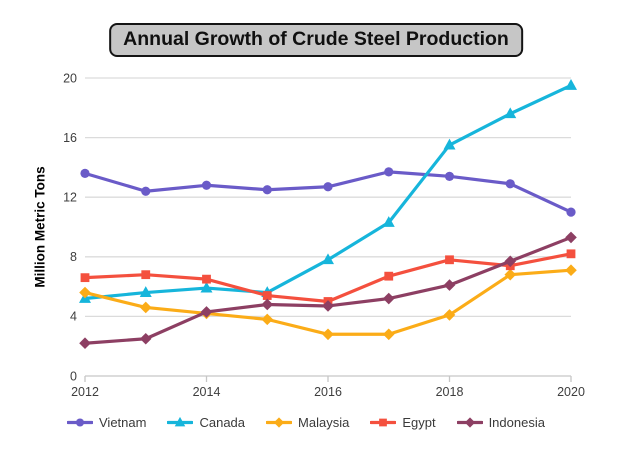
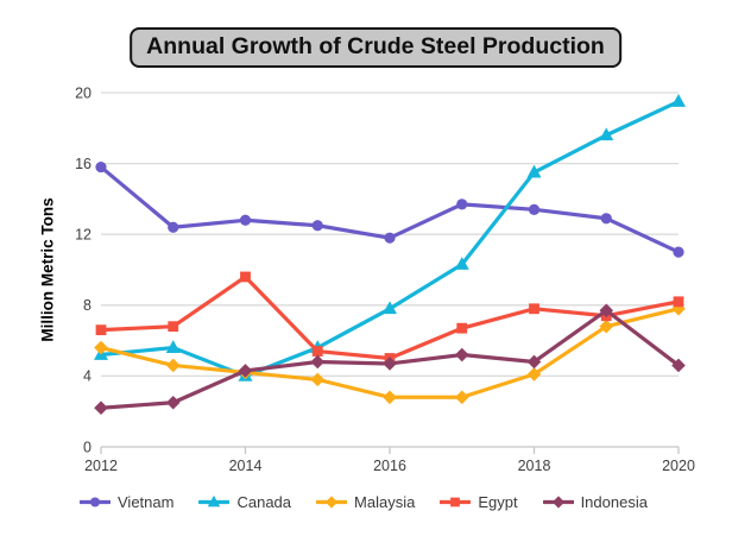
Vietnam/2012: 13.6 -> 15.8
Canada/2014: 5.9 -> 4.0
Egypt/2014: 6.5 -> 9.6
Vietnam/2016: 12.7 -> 11.8
Indonesia/2018: 6.1 -> 4.8
Malaysia/2020: 7.1 -> 7.8
Indonesia/2020: 9.3 -> 4.6
